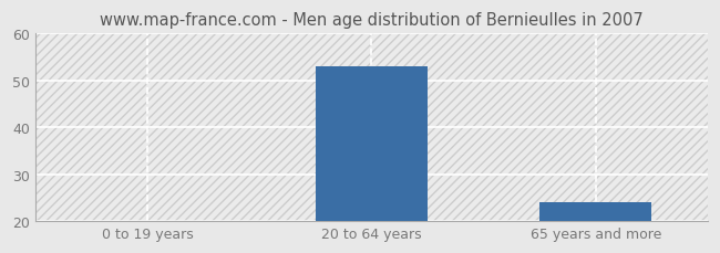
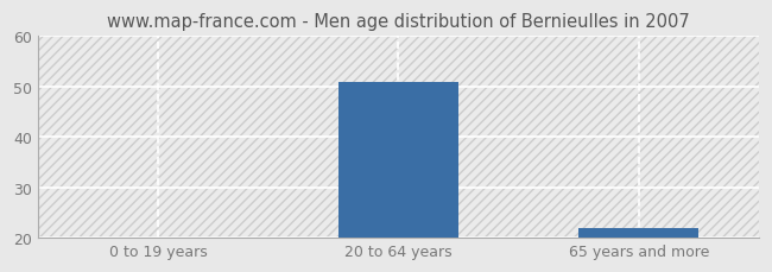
20 to 64 years: 53 -> 51
65 years and more: 24 -> 22
